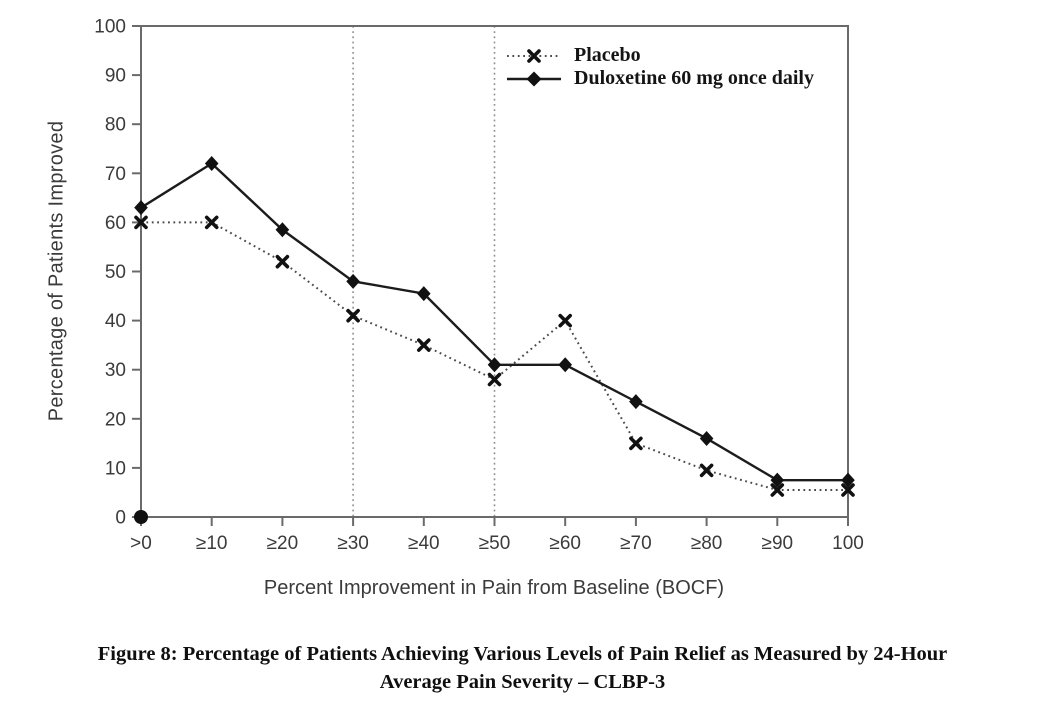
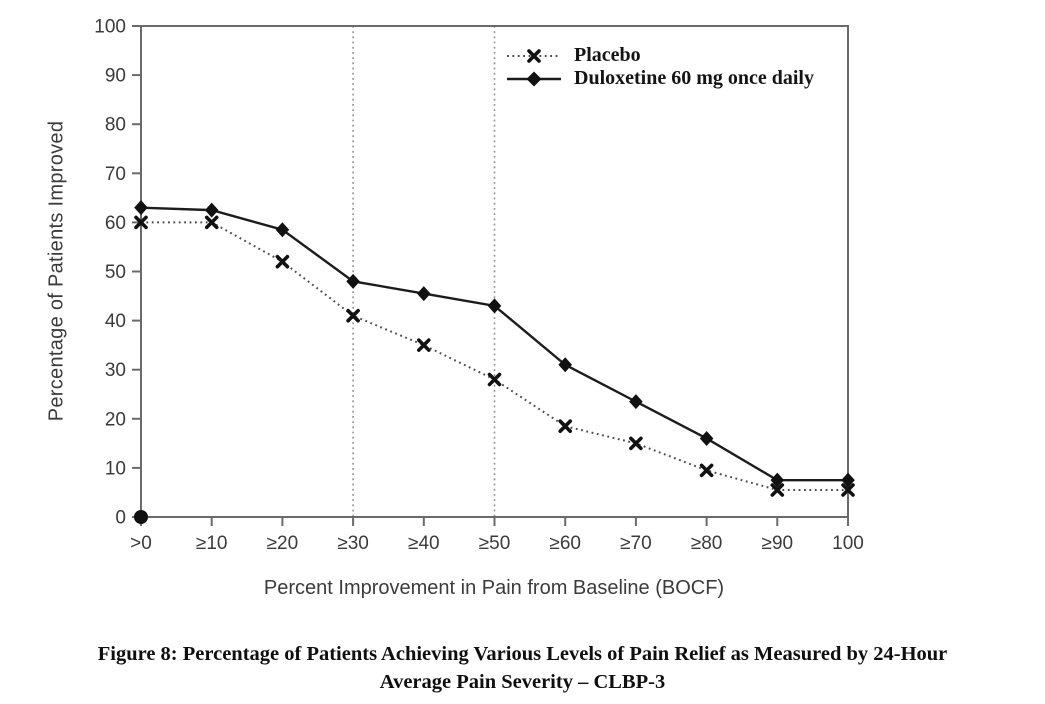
Duloxetine 60 mg once daily/≥10: 72 -> 62
Duloxetine 60 mg once daily/≥50: 31 -> 43
Placebo/≥60: 40 -> 18
